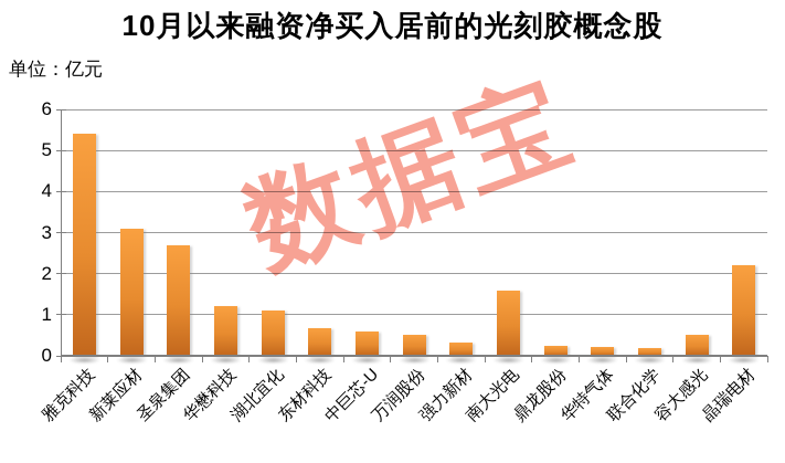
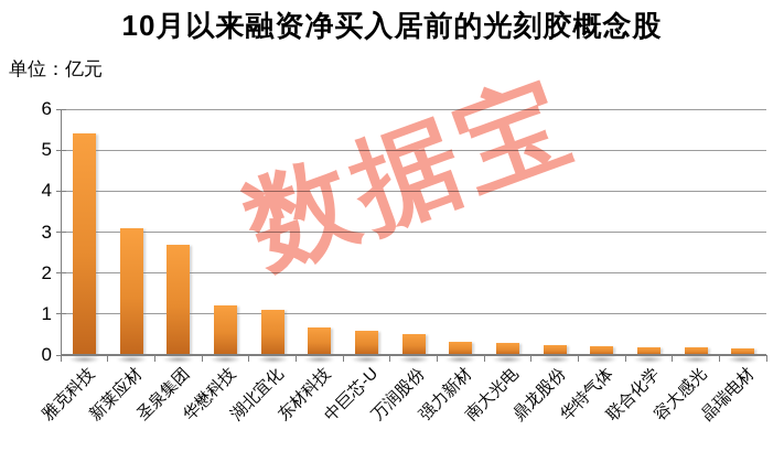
南大光电: 1.6 -> 0.3
容大感光: 0.5 -> 0.2
晶瑞电材: 2.2 -> 0.2
